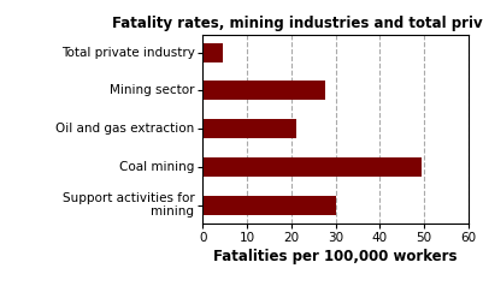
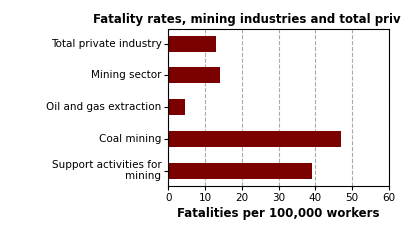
Total private industry: 4.5 -> 13.0
Mining sector: 27.5 -> 14.0
Oil and gas extraction: 21.0 -> 4.5
Coal mining: 49.5 -> 47.0
Support activities for mining: 30.0 -> 39.0
